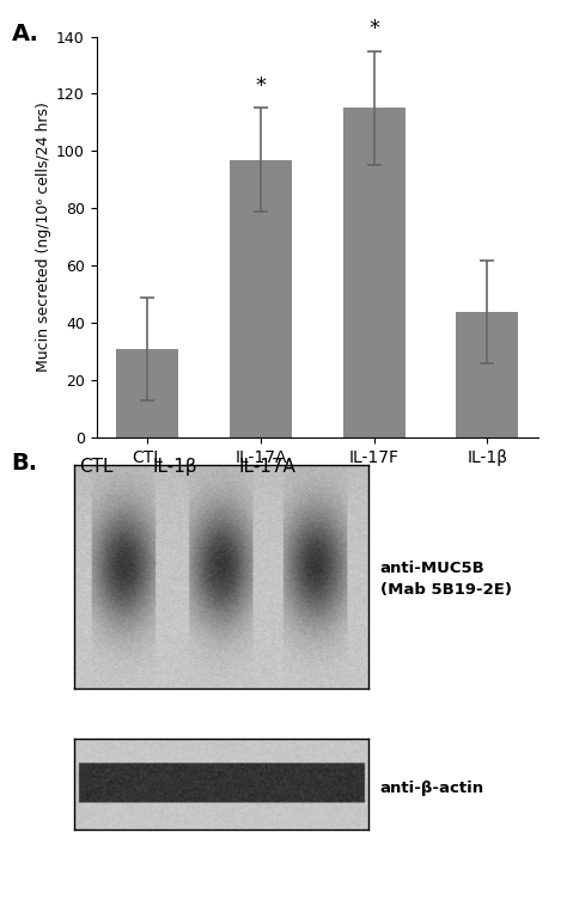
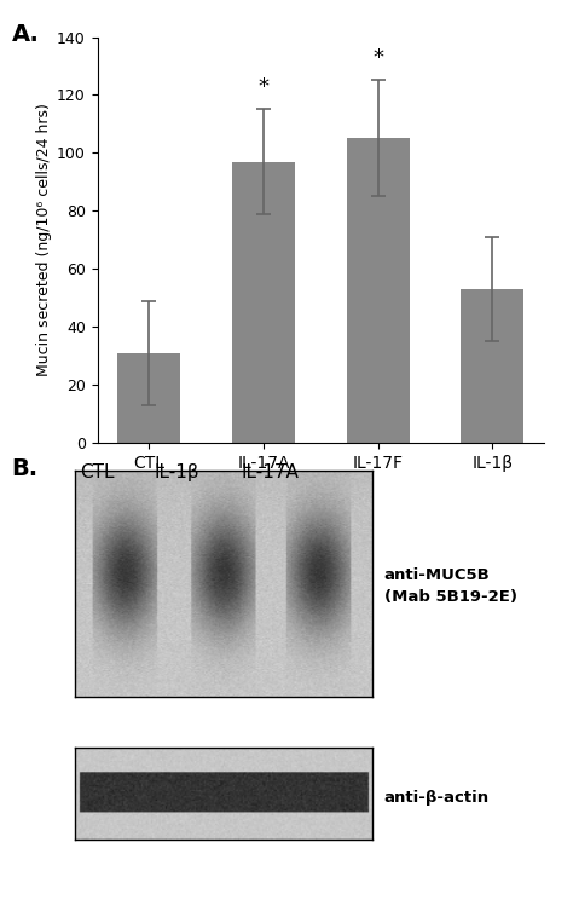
IL-17F: 115 -> 105
IL-1β: 44 -> 53
